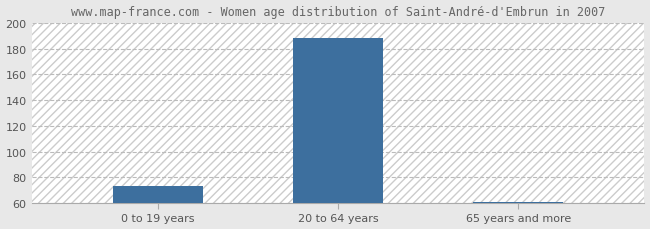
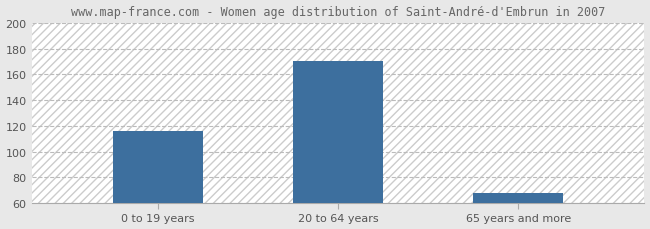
0 to 19 years: 73 -> 116
20 to 64 years: 188 -> 170
65 years and more: 61 -> 68
